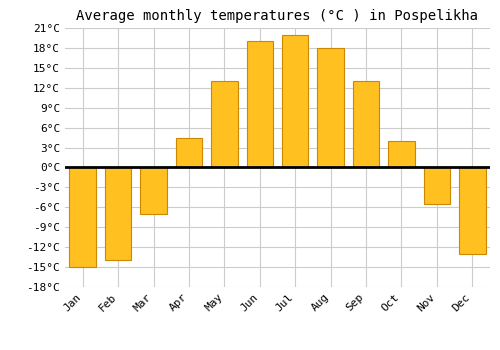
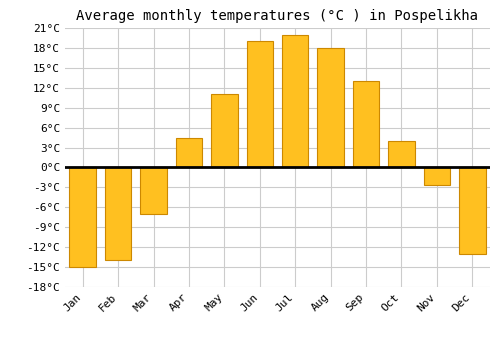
May: 13.0°C -> 11.0°C
Nov: -5.5°C -> -2.6°C
